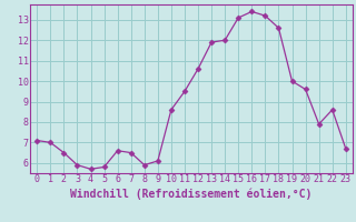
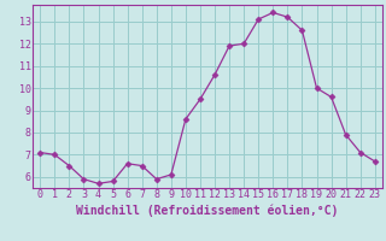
22: 8.6 -> 7.1
